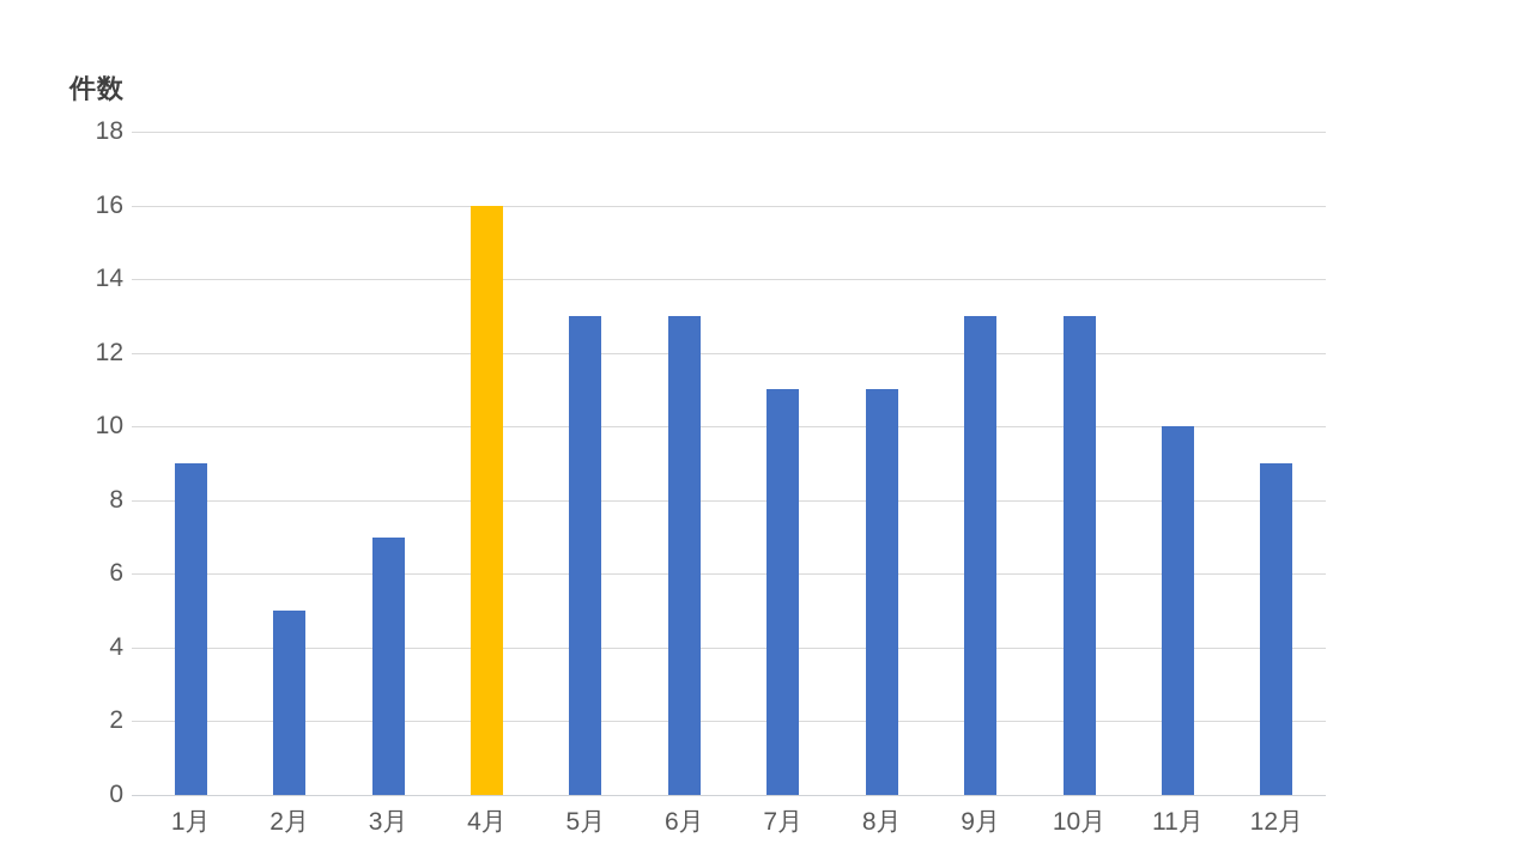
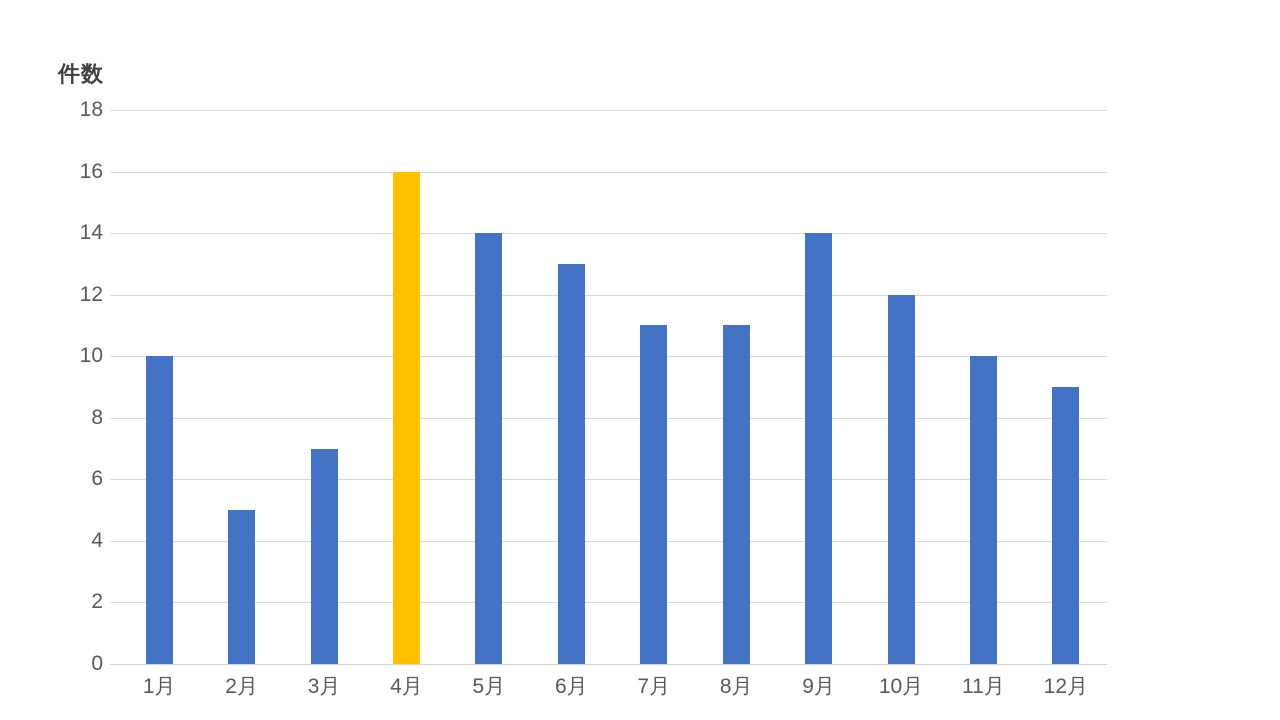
1月: 9 -> 10
5月: 13 -> 14
9月: 13 -> 14
10月: 13 -> 12
